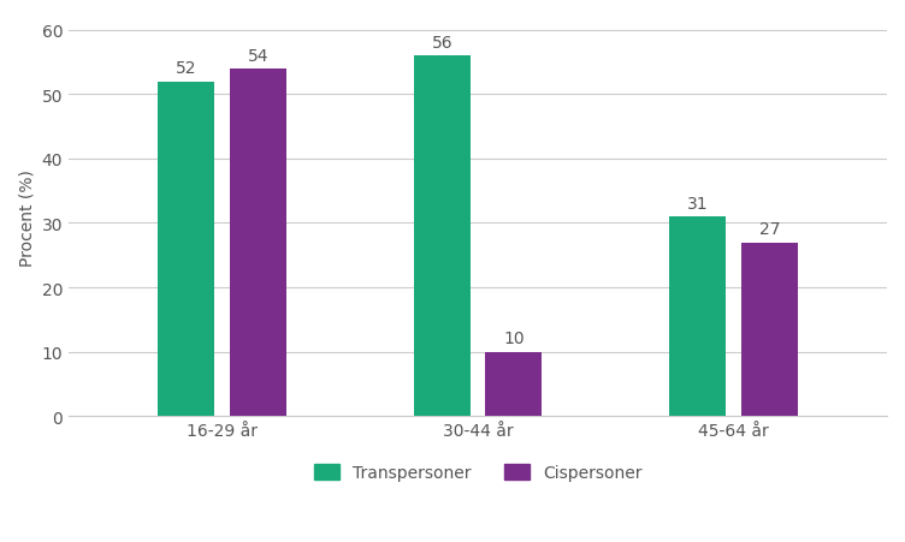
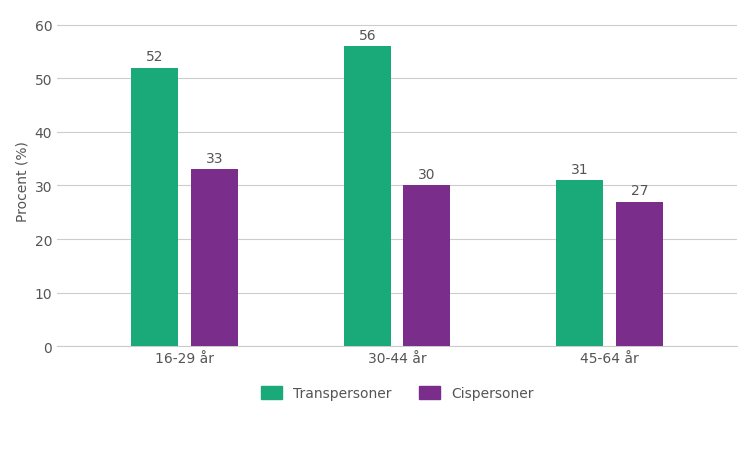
Cispersoner/16-29 år: 54 -> 33
Cispersoner/30-44 år: 10 -> 30
